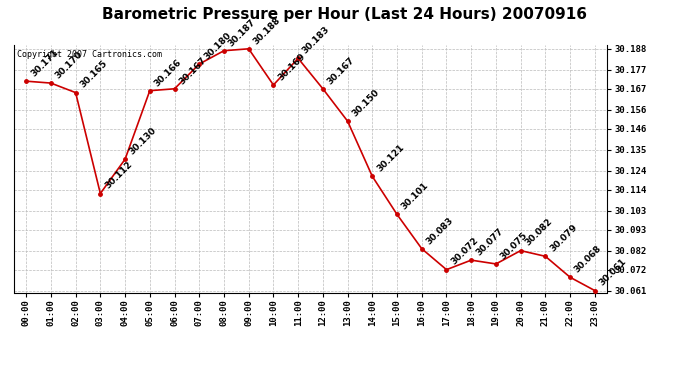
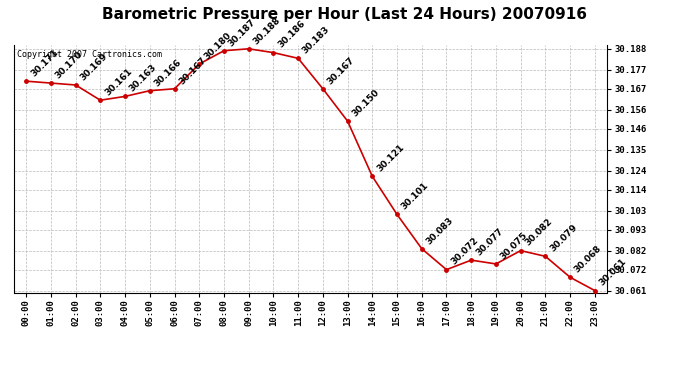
02:00: 30.165 -> 30.169
03:00: 30.112 -> 30.161
04:00: 30.130 -> 30.163
10:00: 30.169 -> 30.186
